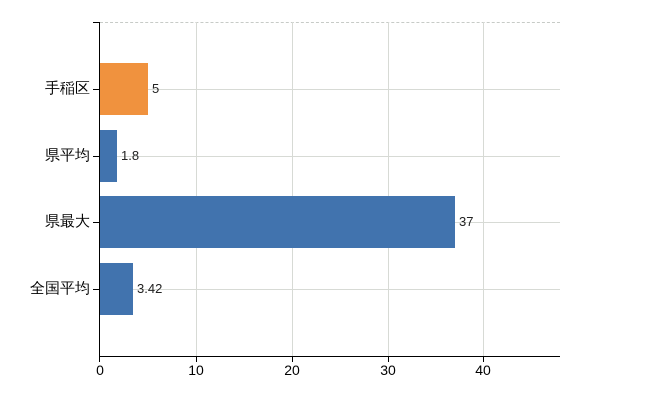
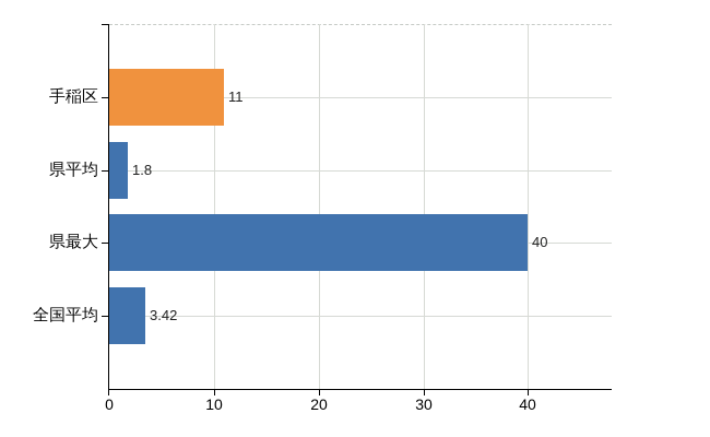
手稲区: 5 -> 11
県最大: 37 -> 40
